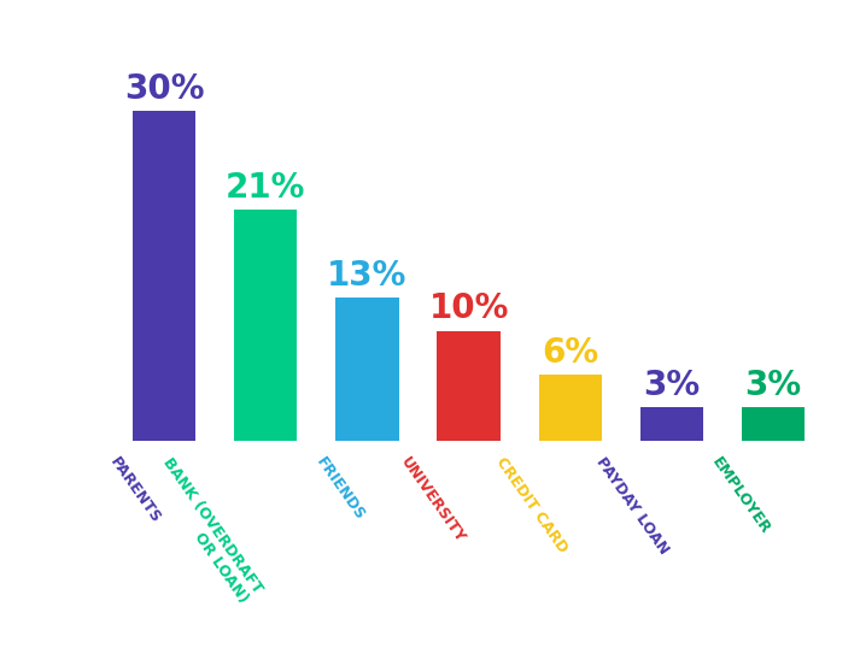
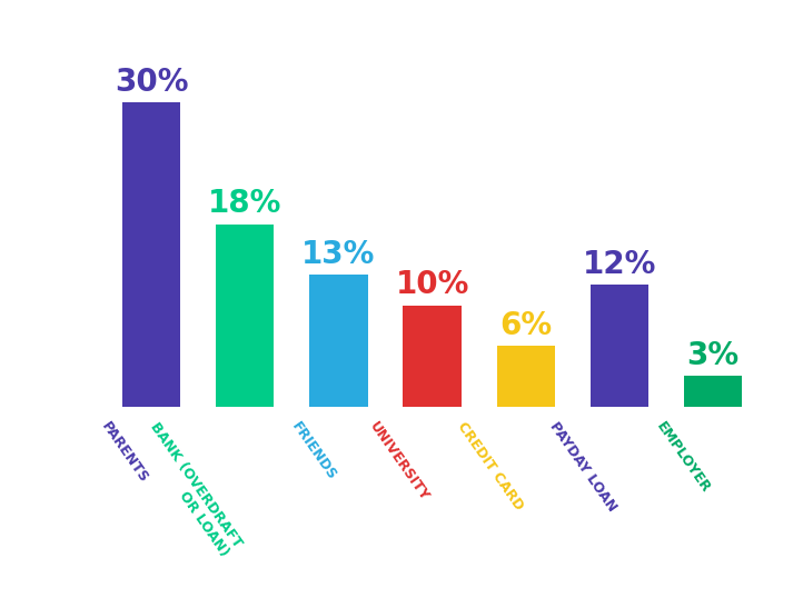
BANK (OVERDRAFT OR LOAN): 21% -> 18%
PAYDAY LOAN: 3% -> 12%
